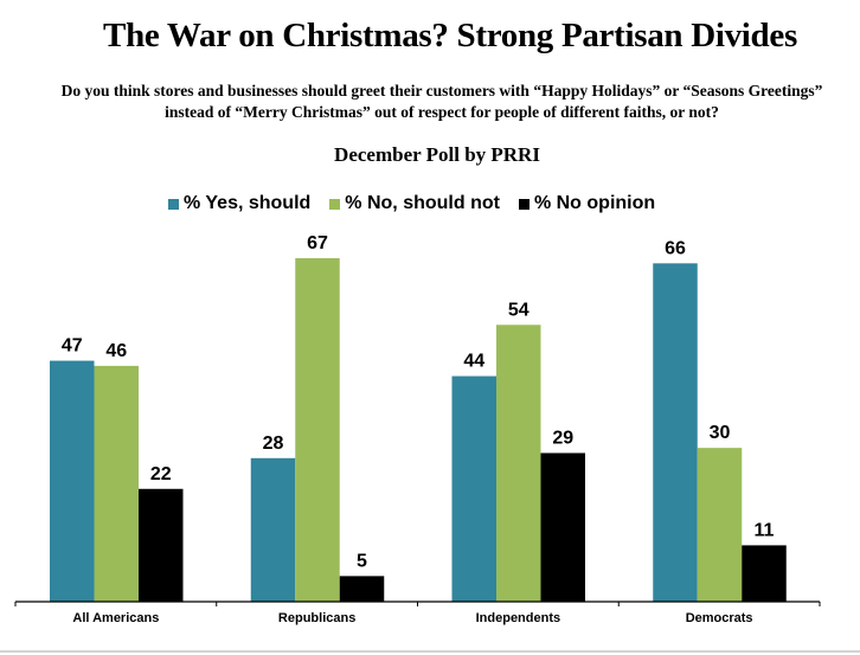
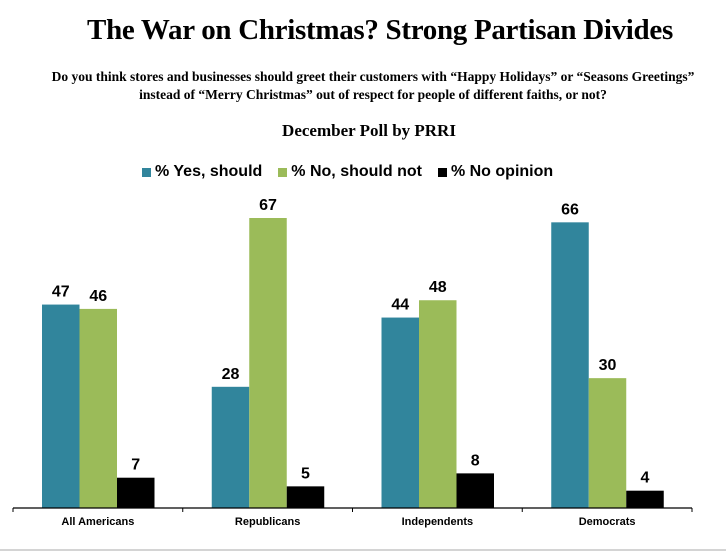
% No opinion/All Americans: 22 -> 7
% No, should not/Independents: 54 -> 48
% No opinion/Independents: 29 -> 8
% No opinion/Democrats: 11 -> 4
